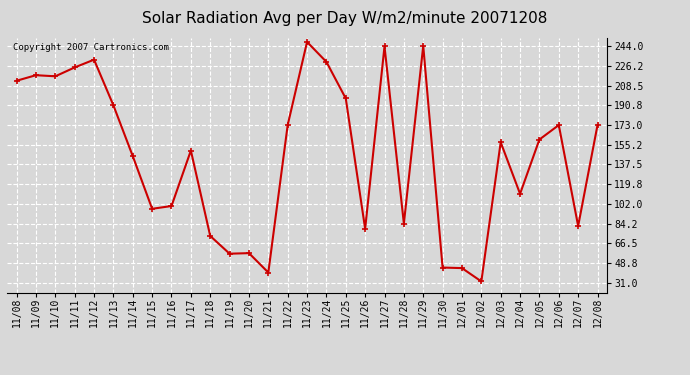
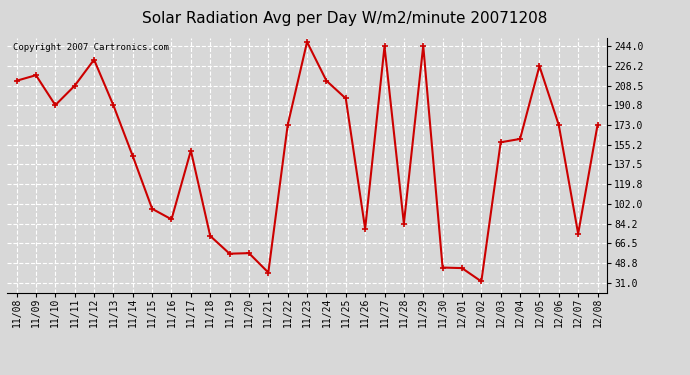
11/10: 217 -> 191
11/11: 225 -> 208
11/16: 100 -> 88
11/24: 230 -> 213
12/04: 111 -> 160
12/05: 160 -> 226
12/07: 82 -> 75
